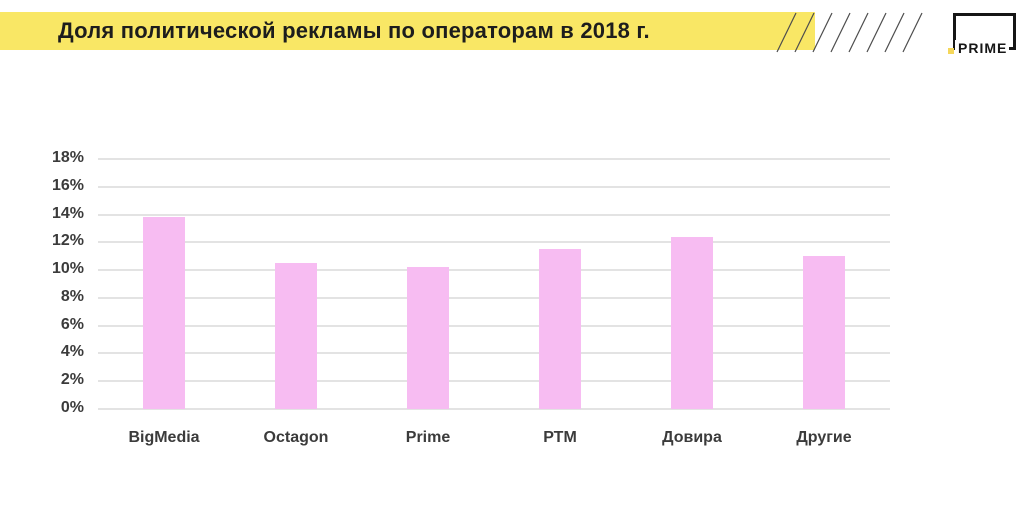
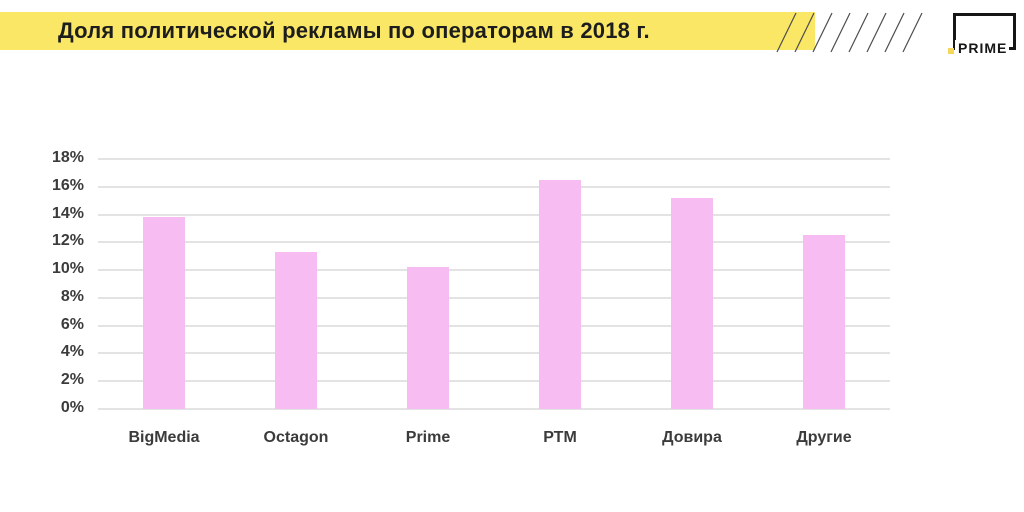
Octagon: 10.5% -> 11.3%
РТМ: 11.5% -> 16.5%
Довира: 12.4% -> 15.2%
Другие: 11.0% -> 12.5%
